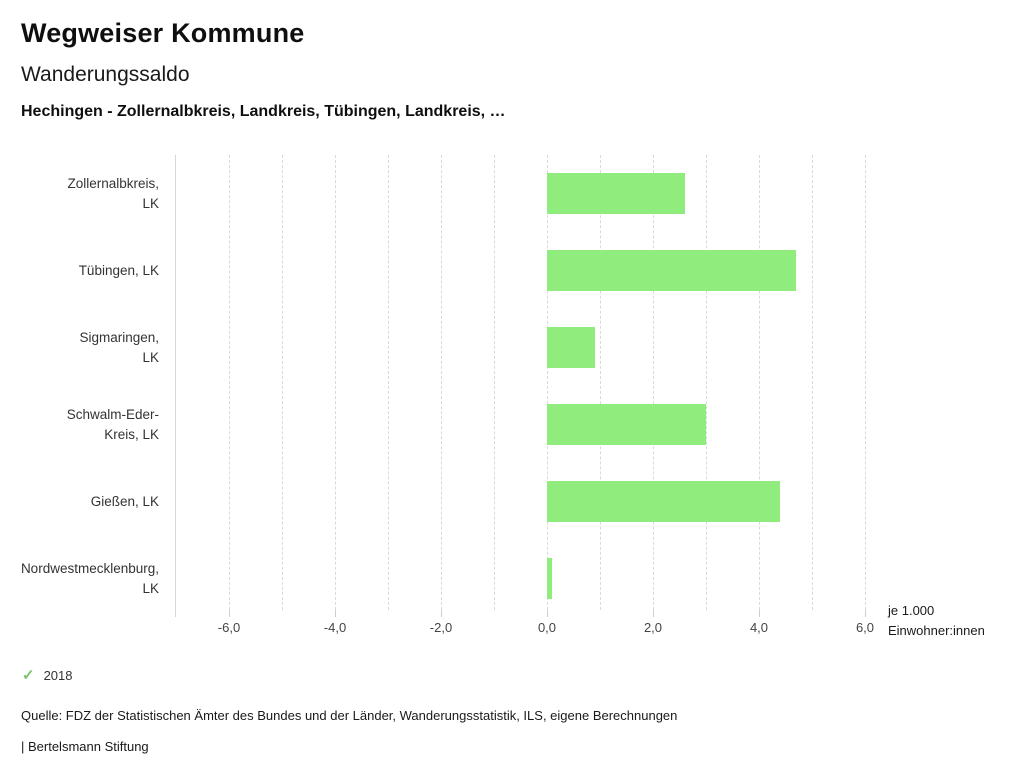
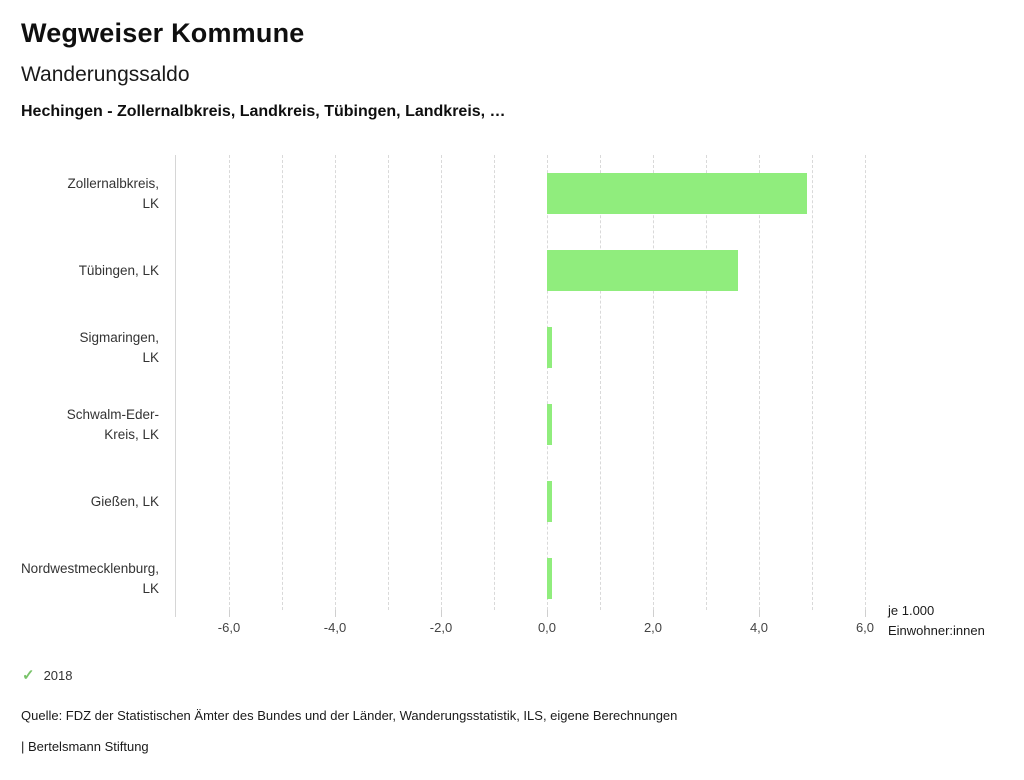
Zollernalbkreis, LK: 2,6 -> 4,9
Tübingen, LK: 4,7 -> 3,6
Sigmaringen, LK: 0,9 -> 0,1
Schwalm-Eder-Kreis, LK: 3,0 -> 0,1
Gießen, LK: 4,4 -> 0,1
